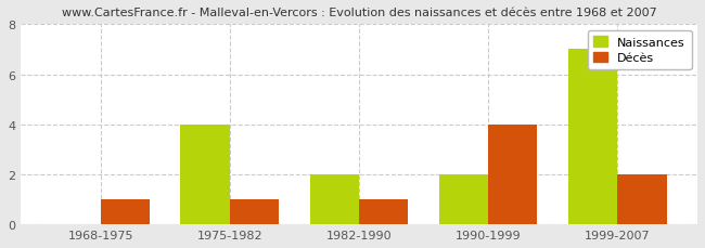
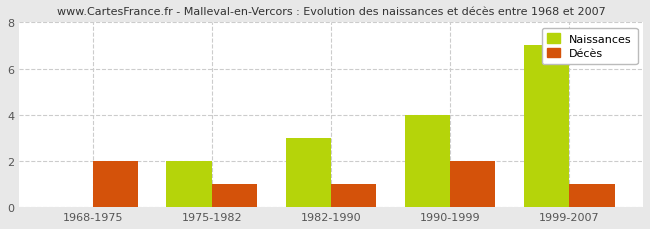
Décès/1968-1975: 1 -> 2
Naissances/1975-1982: 4 -> 2
Naissances/1982-1990: 2 -> 3
Naissances/1990-1999: 2 -> 4
Décès/1990-1999: 4 -> 2
Décès/1999-2007: 2 -> 1
